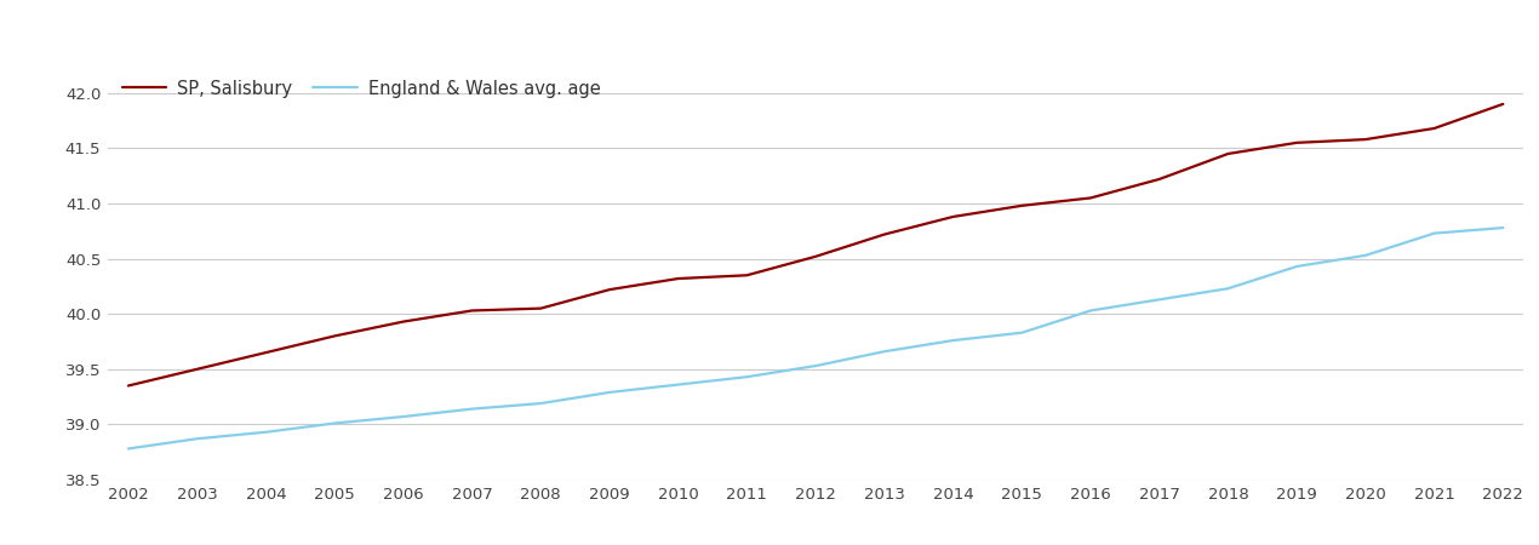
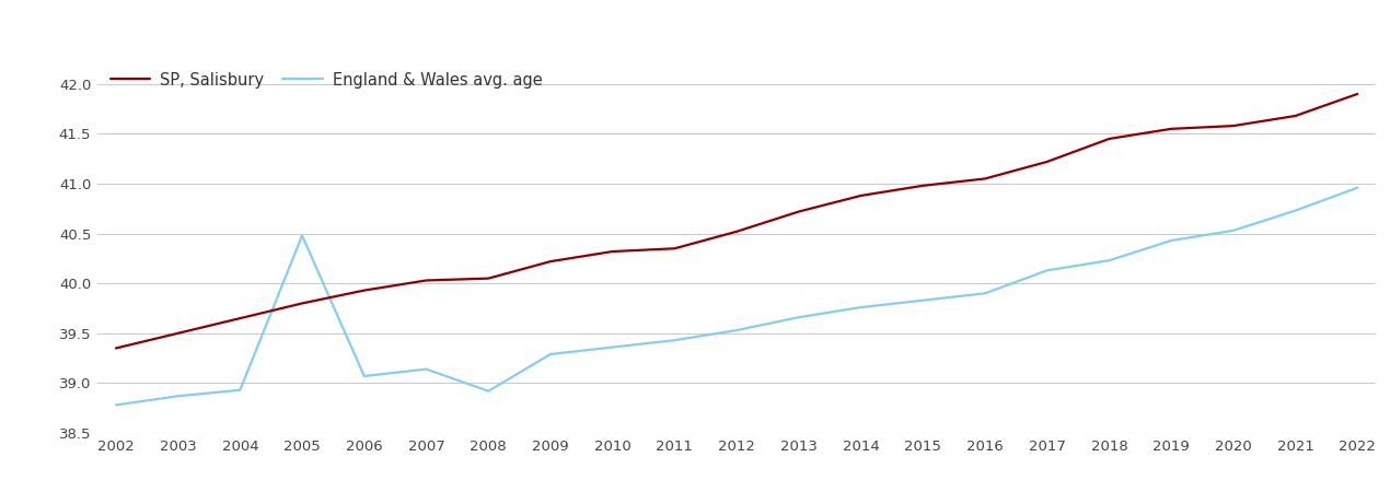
England & Wales avg. age/2005: 39.01 -> 40.48
England & Wales avg. age/2008: 39.19 -> 38.92
England & Wales avg. age/2016: 40.03 -> 39.90
England & Wales avg. age/2022: 40.78 -> 40.96
